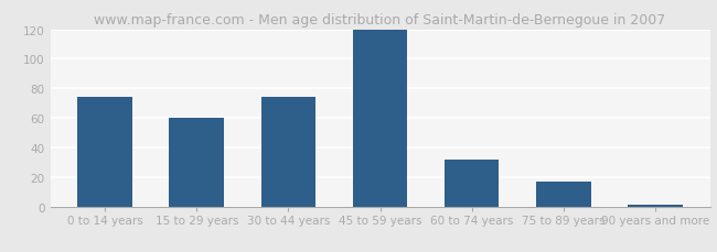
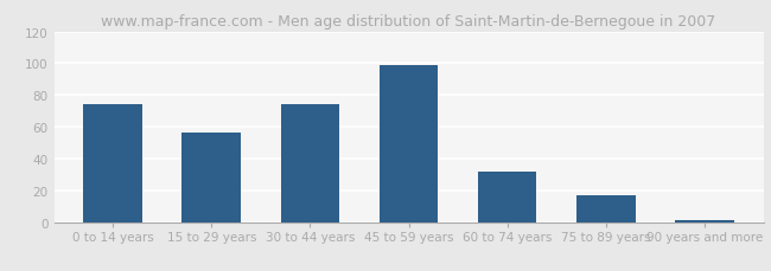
15 to 29 years: 60 -> 56
45 to 59 years: 120 -> 99
